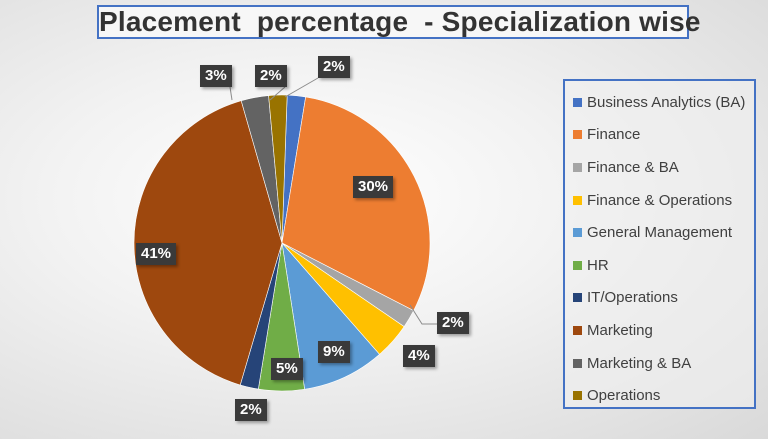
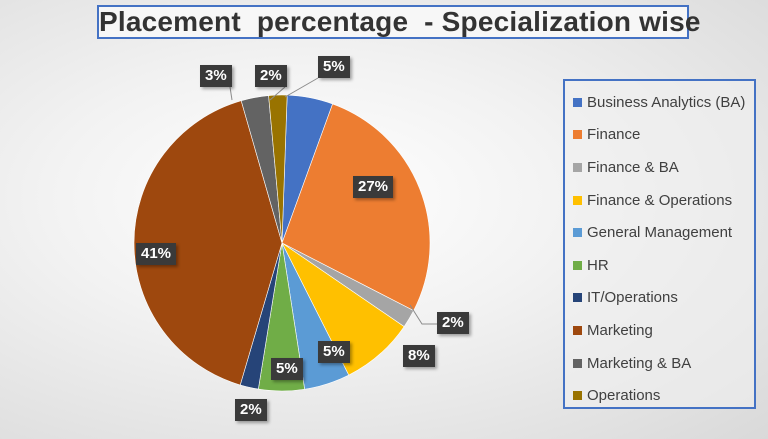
Business Analytics (BA): 2% -> 5%
Finance: 30% -> 27%
Finance & Operations: 4% -> 8%
General Management: 9% -> 5%
